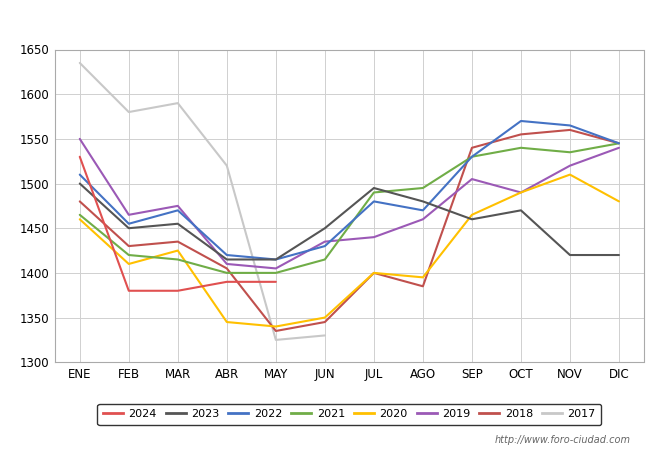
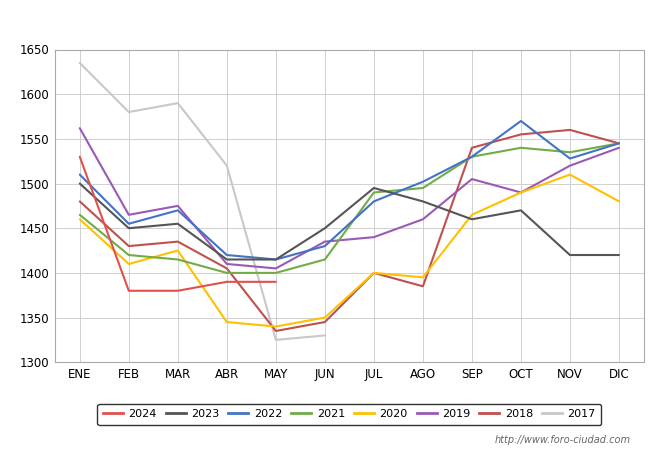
2019/ENE: 1550 -> 1562
2022/AGO: 1470 -> 1502
2022/NOV: 1565 -> 1528
